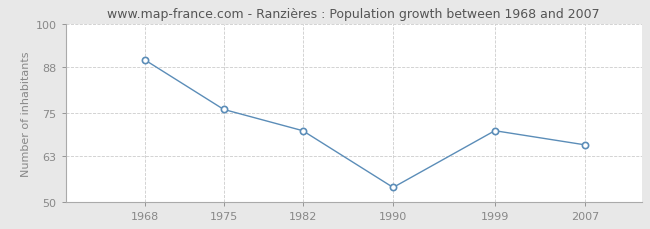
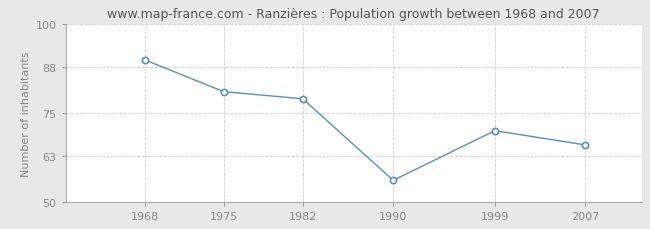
1975: 76 -> 81
1982: 70 -> 79
1990: 54 -> 56
